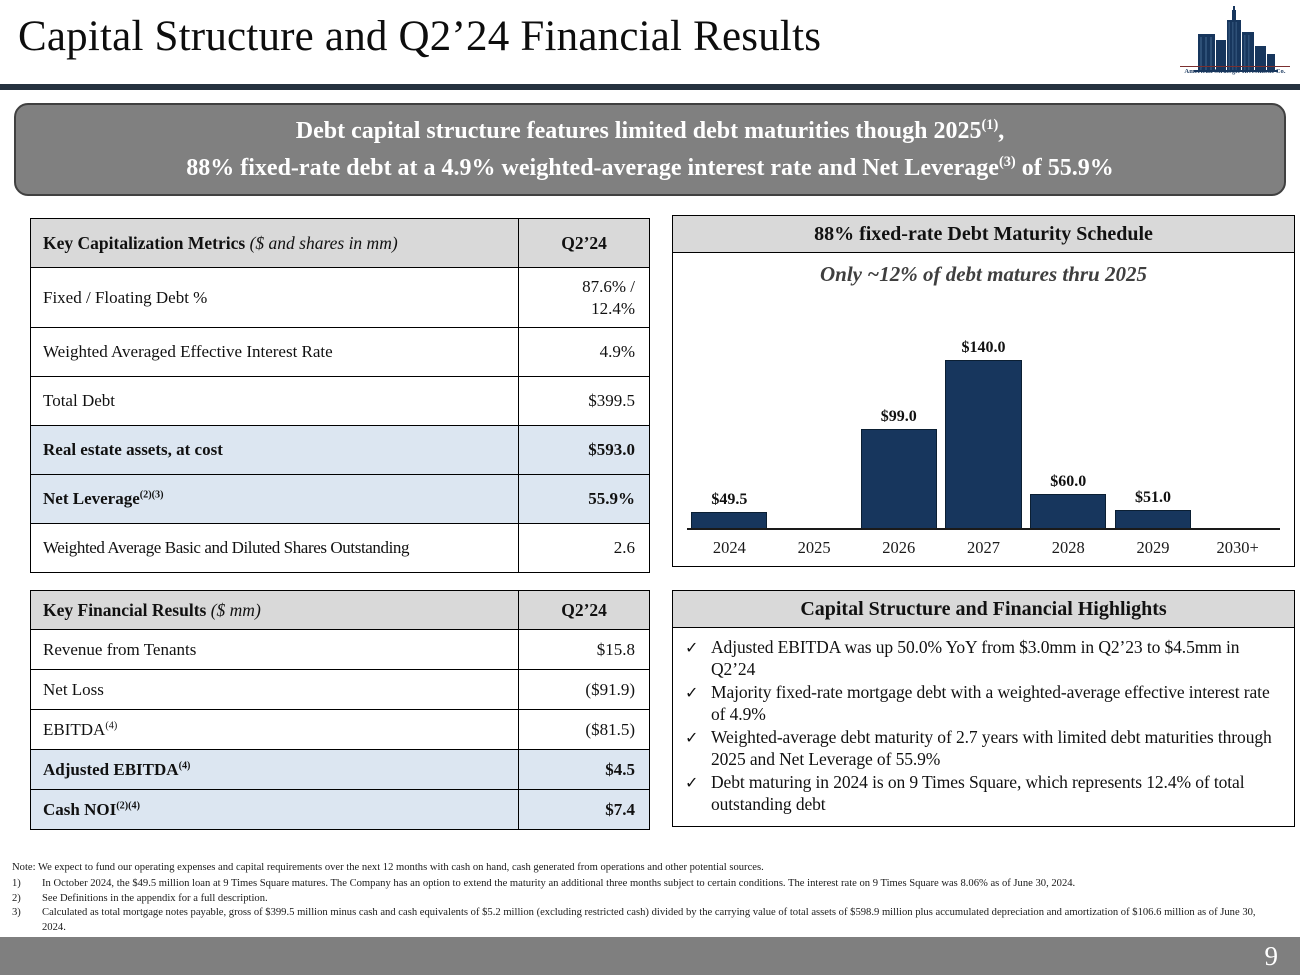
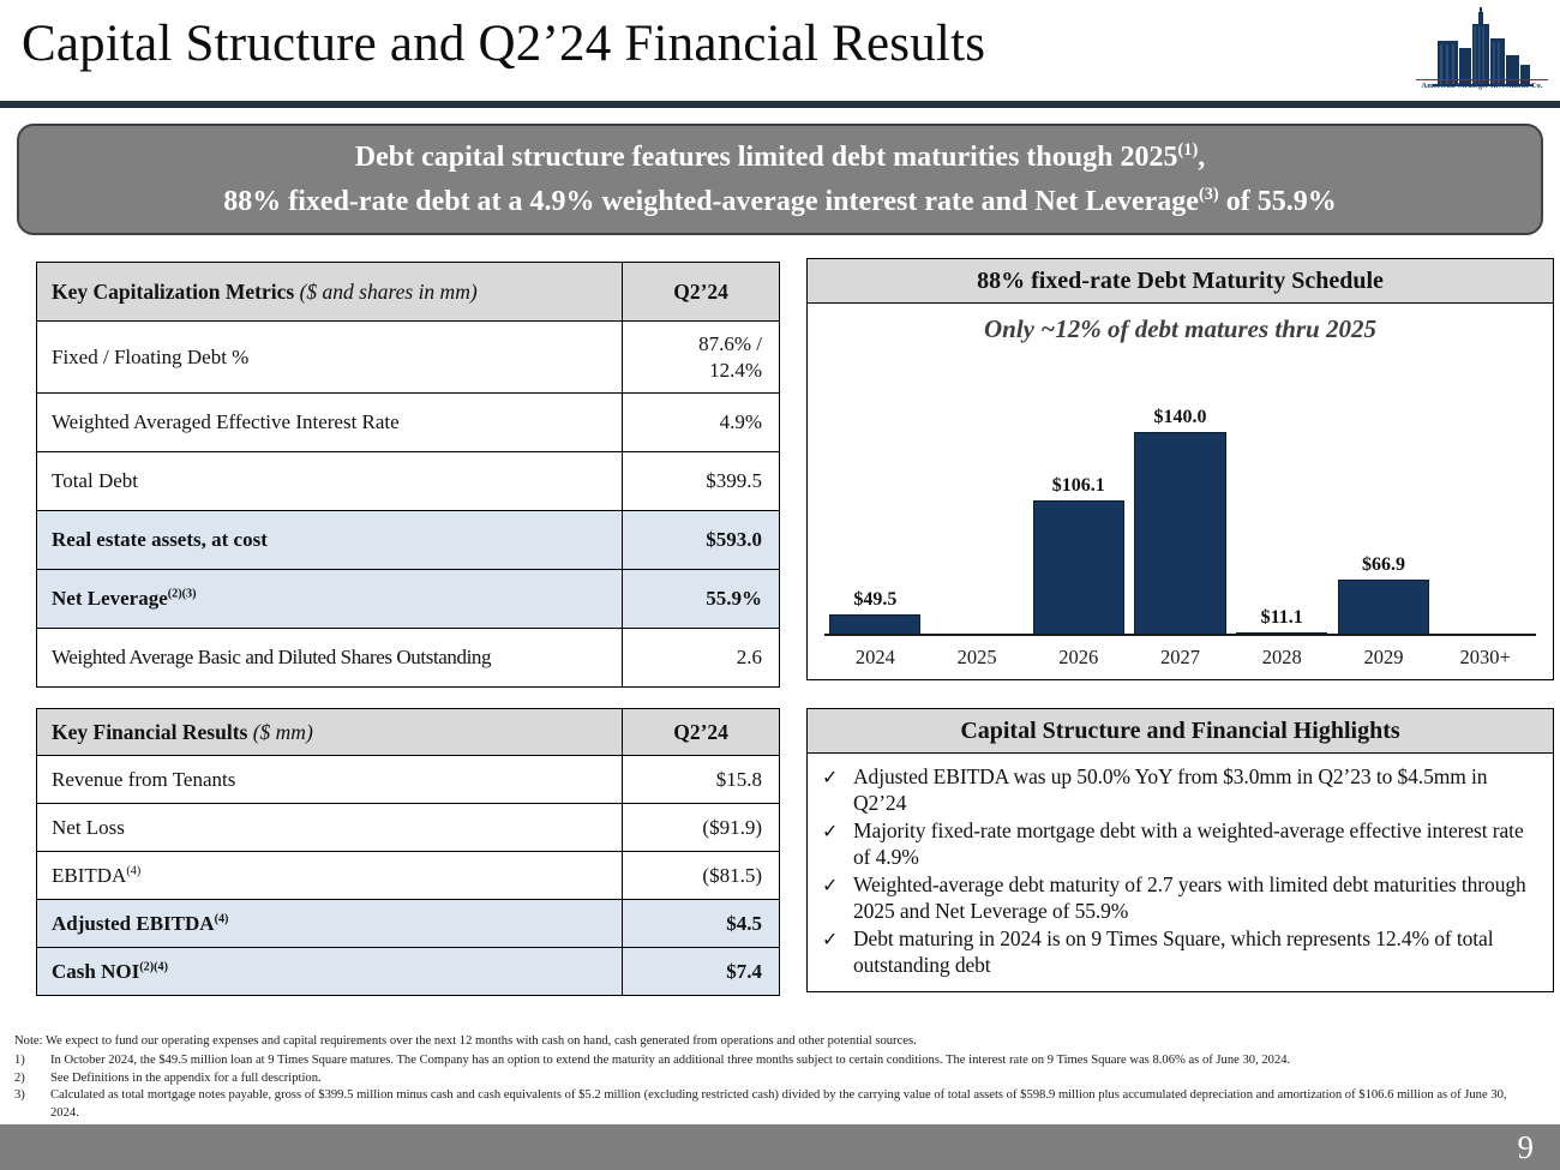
2026: $99.0 -> $106.1
2028: $60.0 -> $11.1
2029: $51.0 -> $66.9
